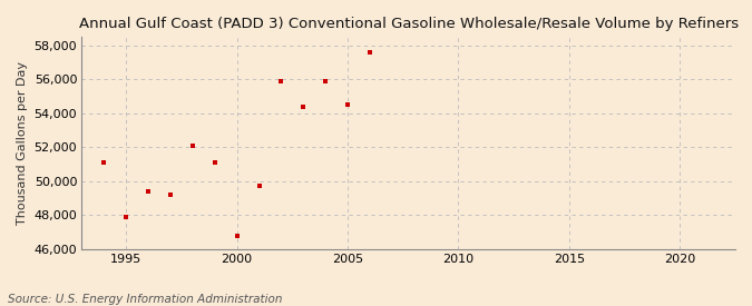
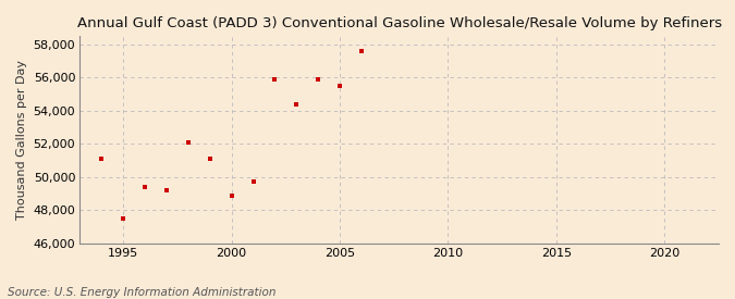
1995: 47,900 -> 47,500
2000: 46,800 -> 48,900
2005: 54,500 -> 55,500
